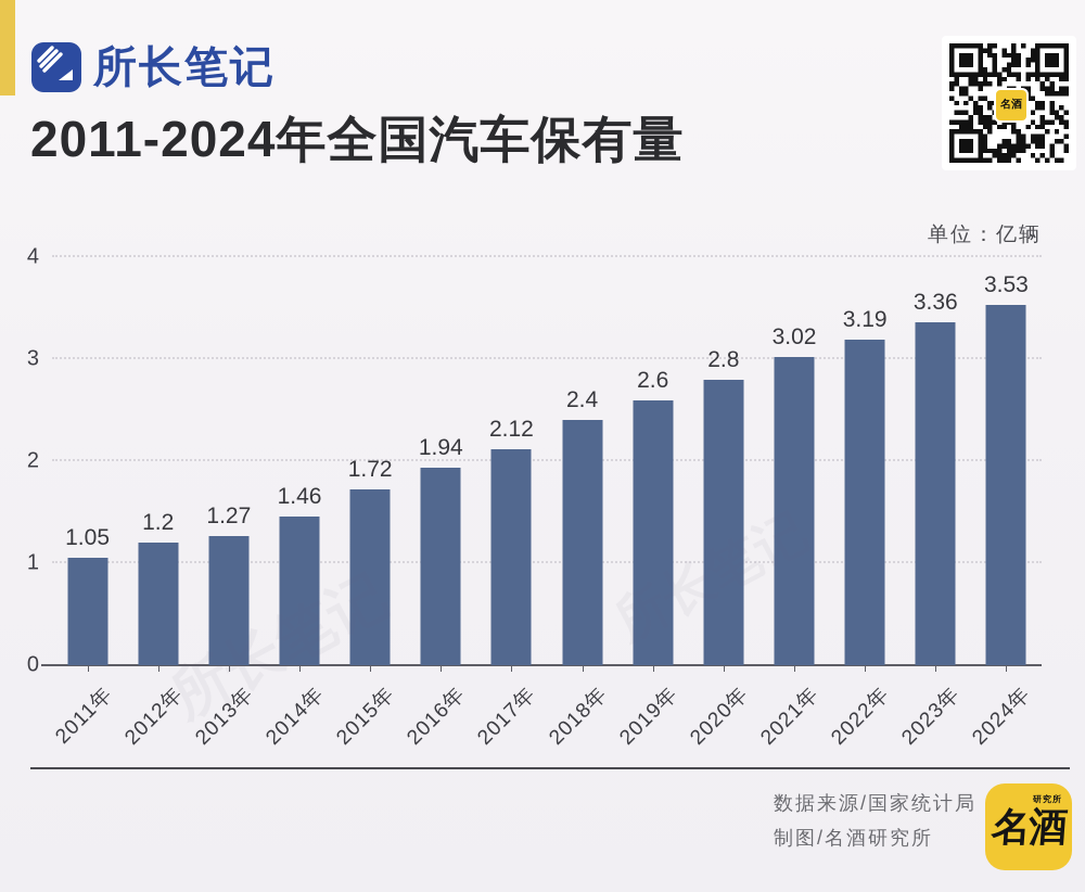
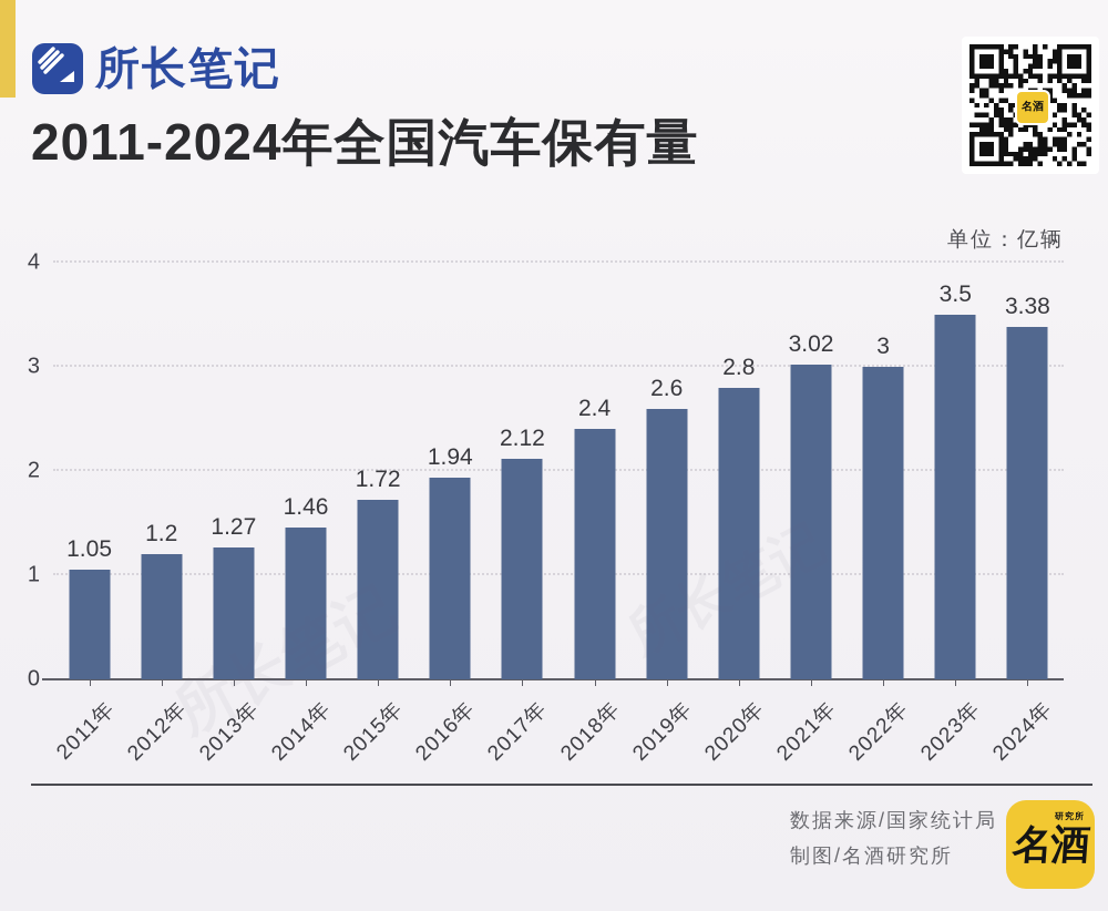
2022年: 3.19 -> 3
2023年: 3.36 -> 3.5
2024年: 3.53 -> 3.38
